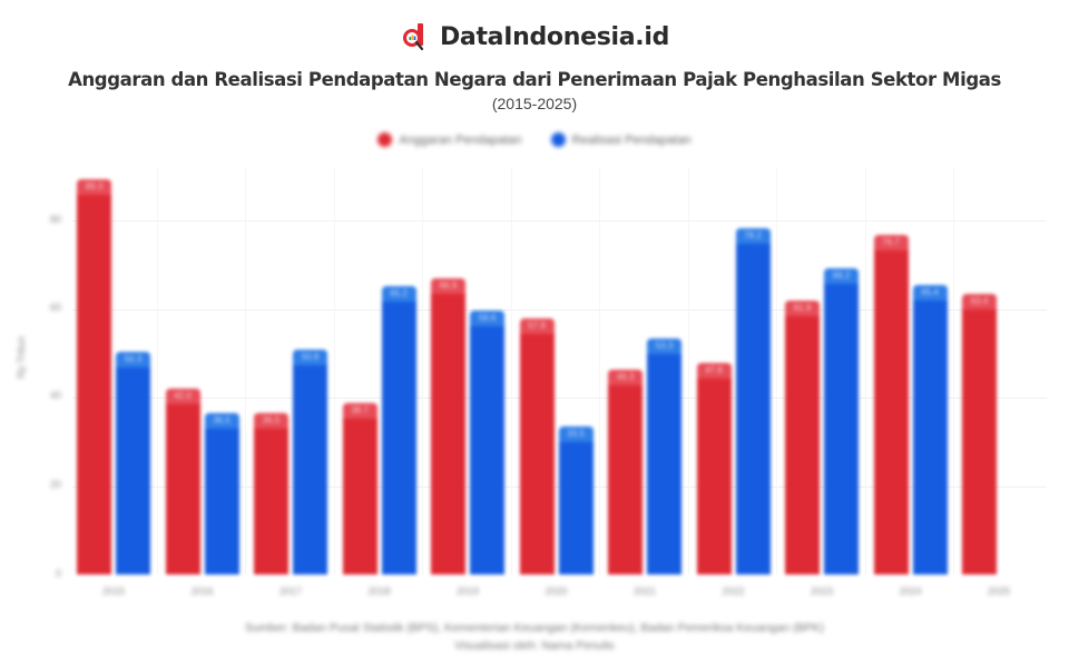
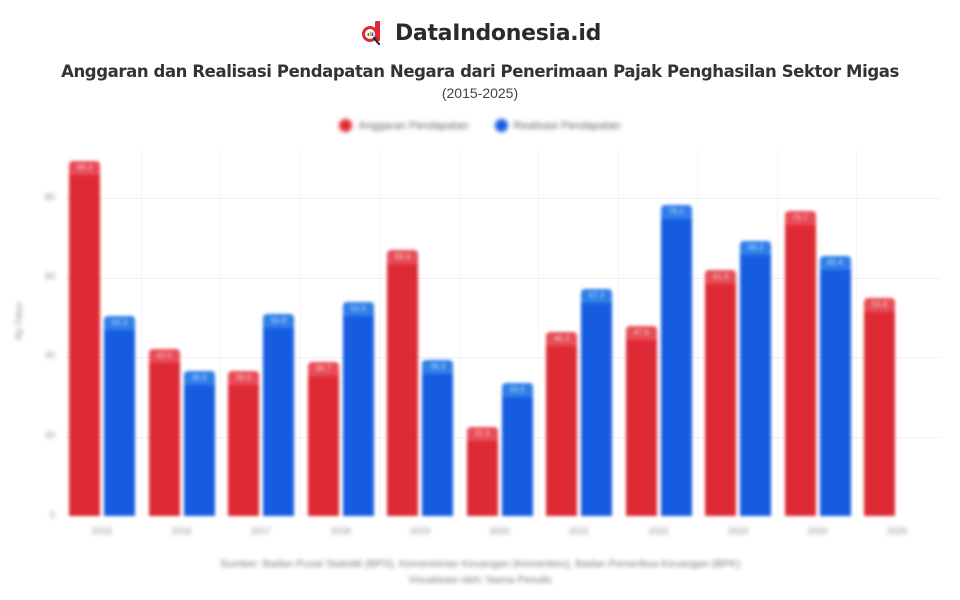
Realisasi Pendapatan/2018: 65.2 -> 53.9
Realisasi Pendapatan/2019: 59.6 -> 39.3
Anggaran Pendapatan/2020: 57.9 -> 22.3
Realisasi Pendapatan/2021: 53.3 -> 57.2
Anggaran Pendapatan/2025: 63.4 -> 54.8
